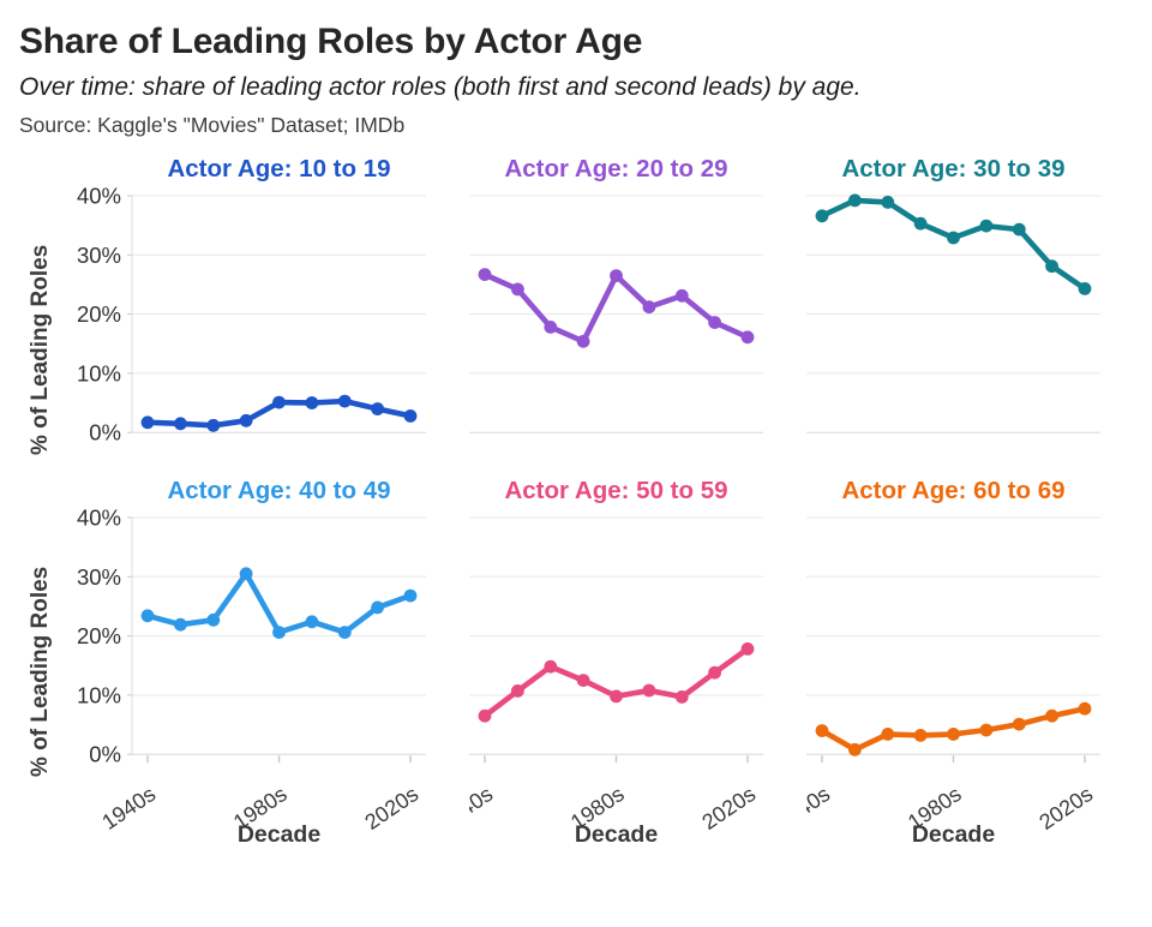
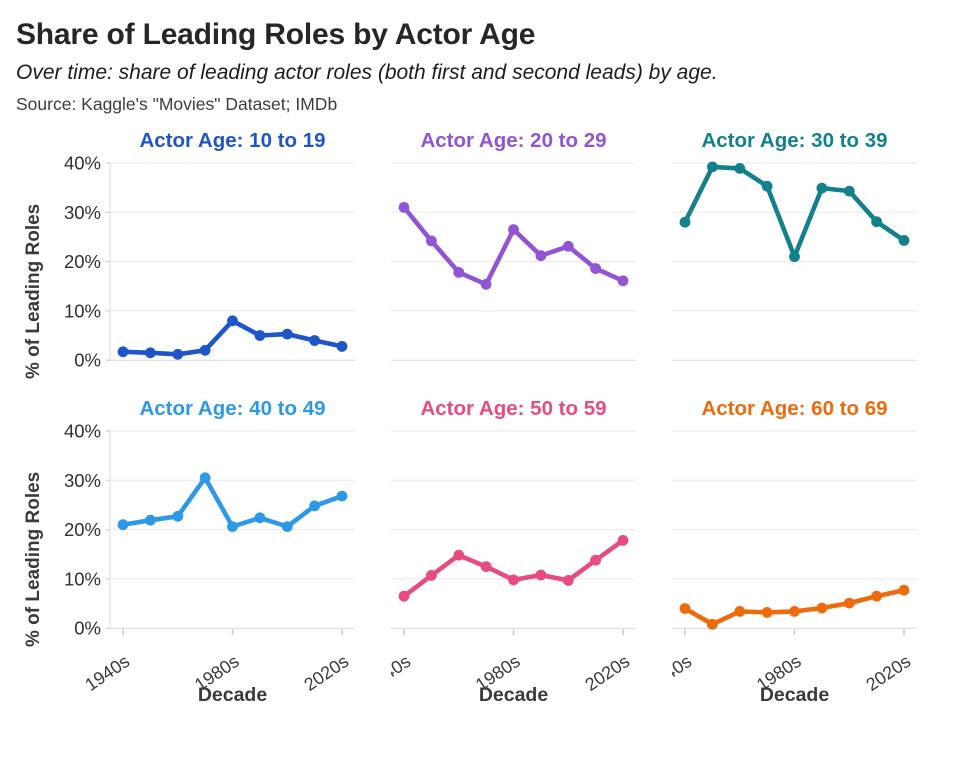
Actor Age: 20 to 29/1940s: 27% -> 31%
Actor Age: 30 to 39/1940s: 37% -> 28%
Actor Age: 40 to 49/1940s: 23% -> 21%
Actor Age: 10 to 19/1980s: 5% -> 8%
Actor Age: 30 to 39/1980s: 33% -> 21%
